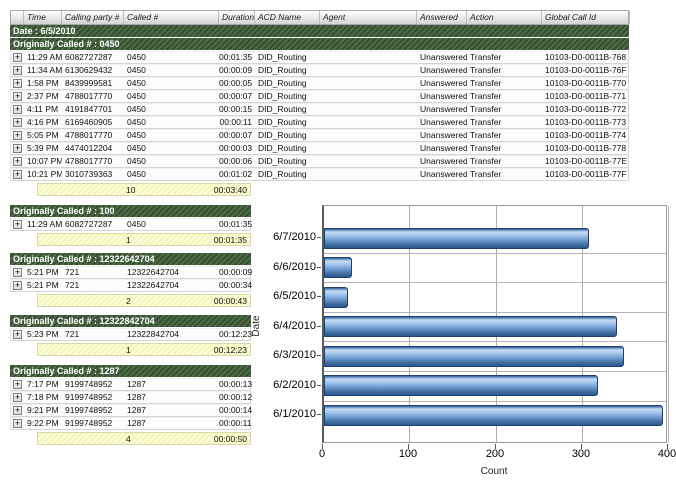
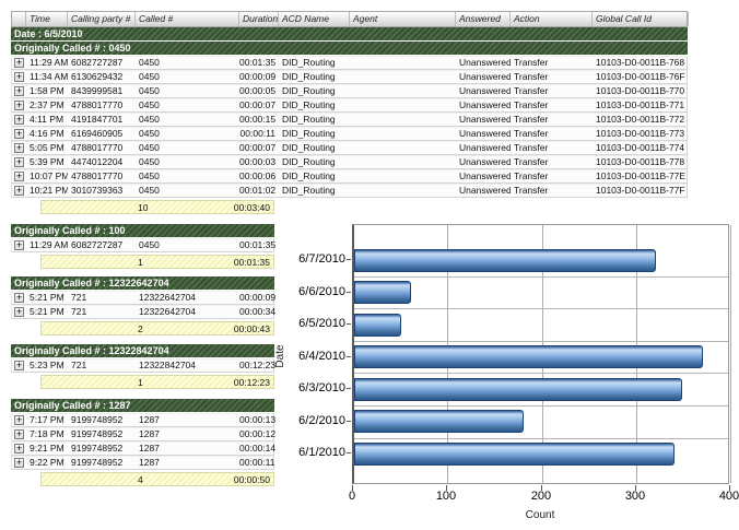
6/7/2010: 310 -> 320
6/6/2010: 30 -> 60
6/5/2010: 30 -> 50
6/4/2010: 340 -> 370
6/2/2010: 320 -> 180
6/1/2010: 390 -> 340
